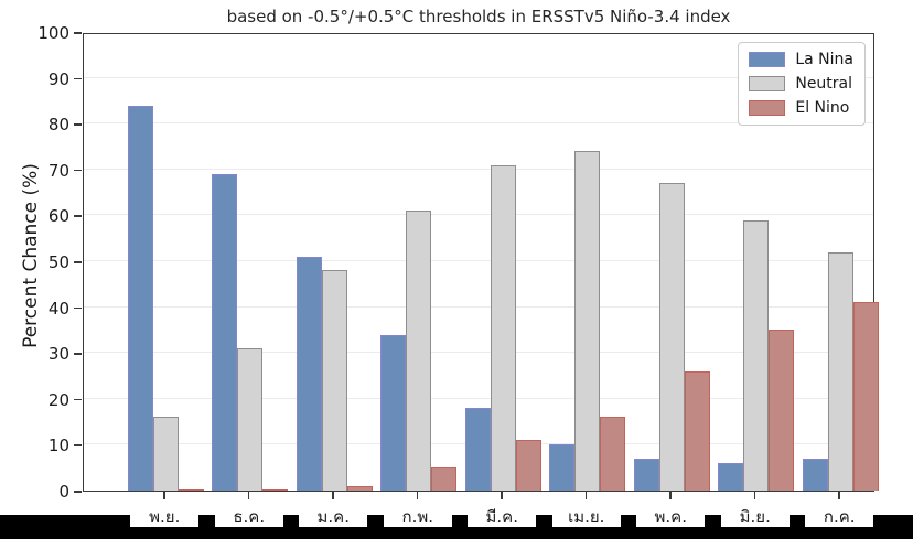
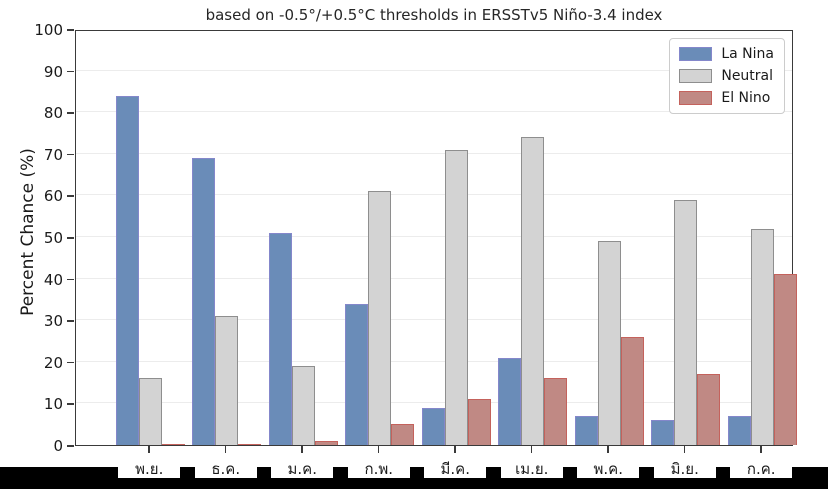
Neutral/ม.ค.: 48 -> 19
La Nina/มี.ค.: 18 -> 9
La Nina/เม.ย.: 10 -> 21
Neutral/พ.ค.: 67 -> 49
El Nino/มิ.ย.: 35 -> 17
